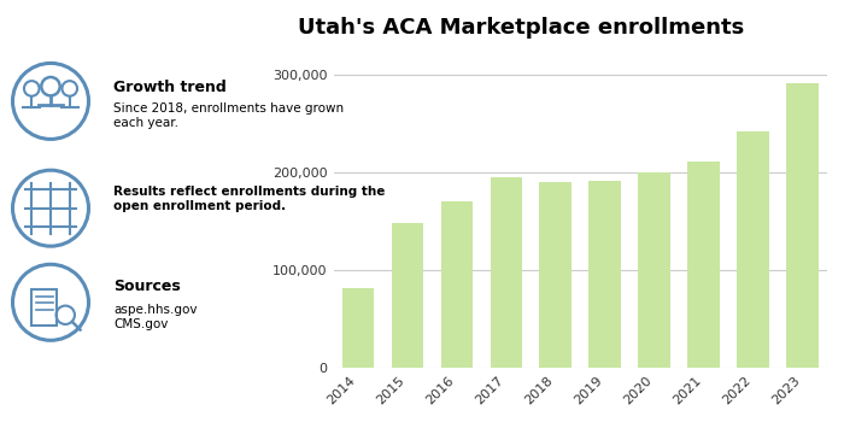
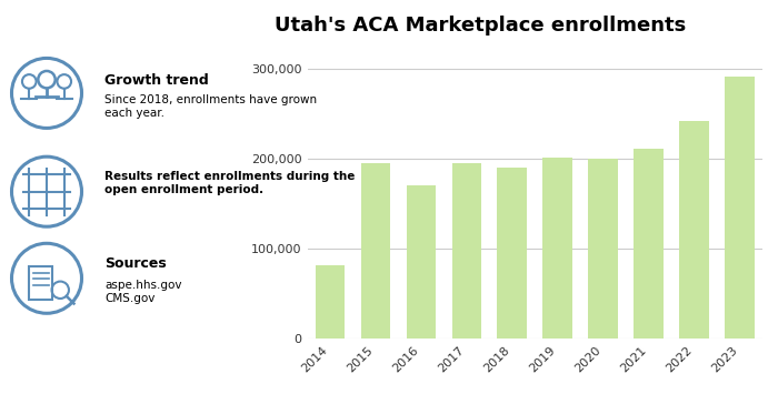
2015: 148,000 -> 196,000
2019: 192,000 -> 202,000
